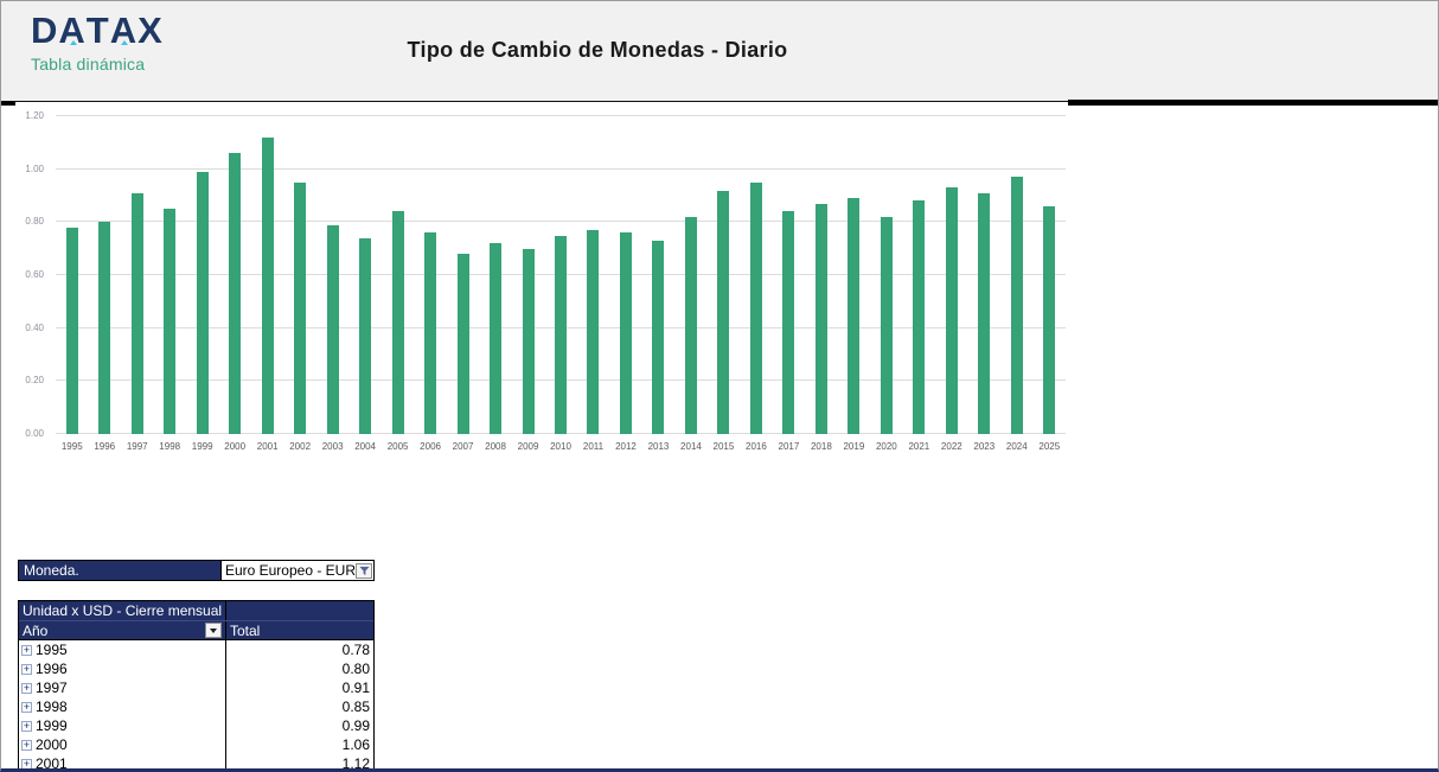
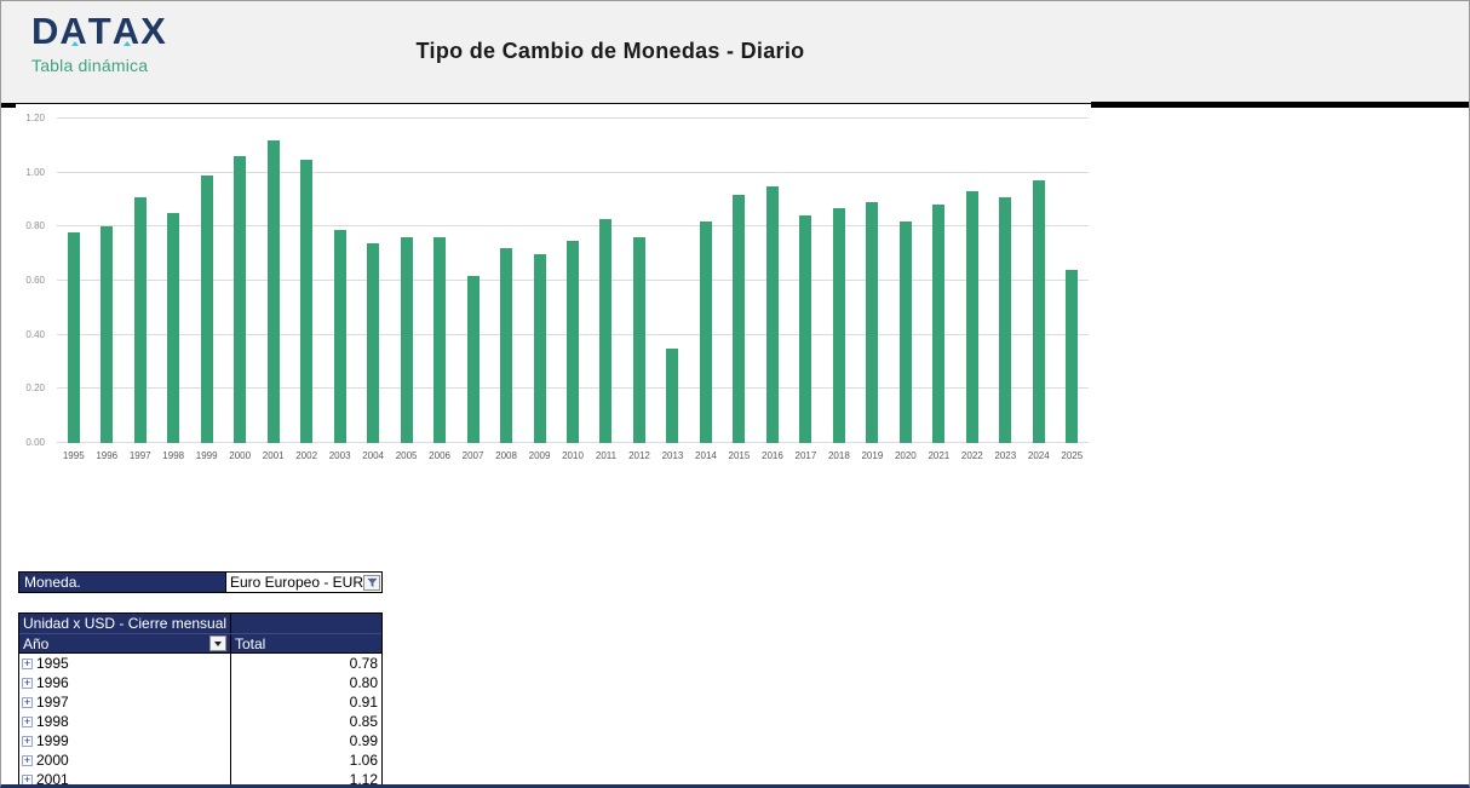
2002: 0.95 -> 1.05
2005: 0.84 -> 0.76
2007: 0.68 -> 0.62
2011: 0.77 -> 0.83
2013: 0.73 -> 0.35
2025: 0.86 -> 0.64
